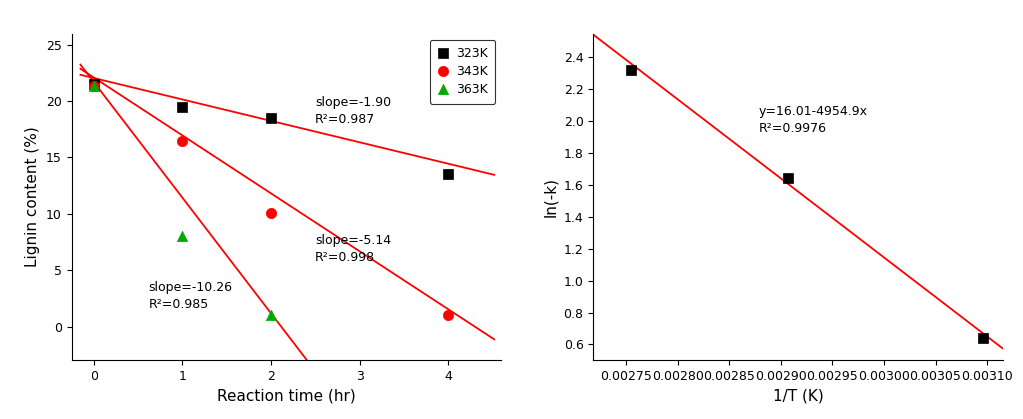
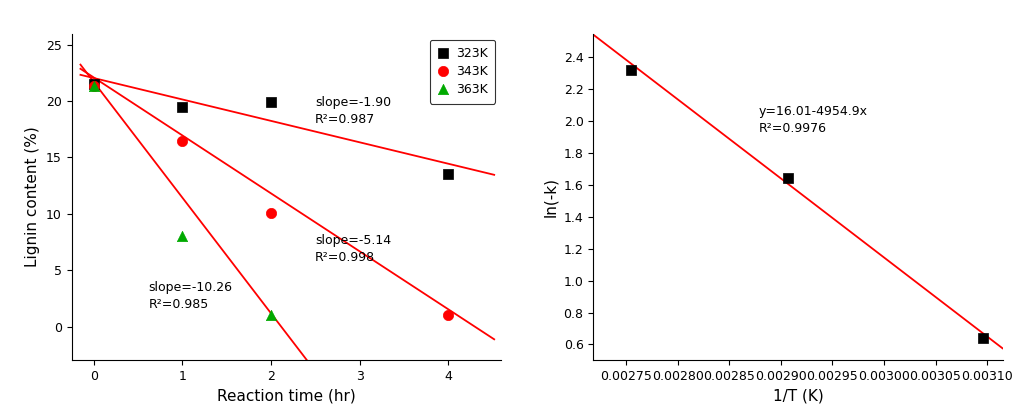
323K/2: 18.5 -> 19.9
